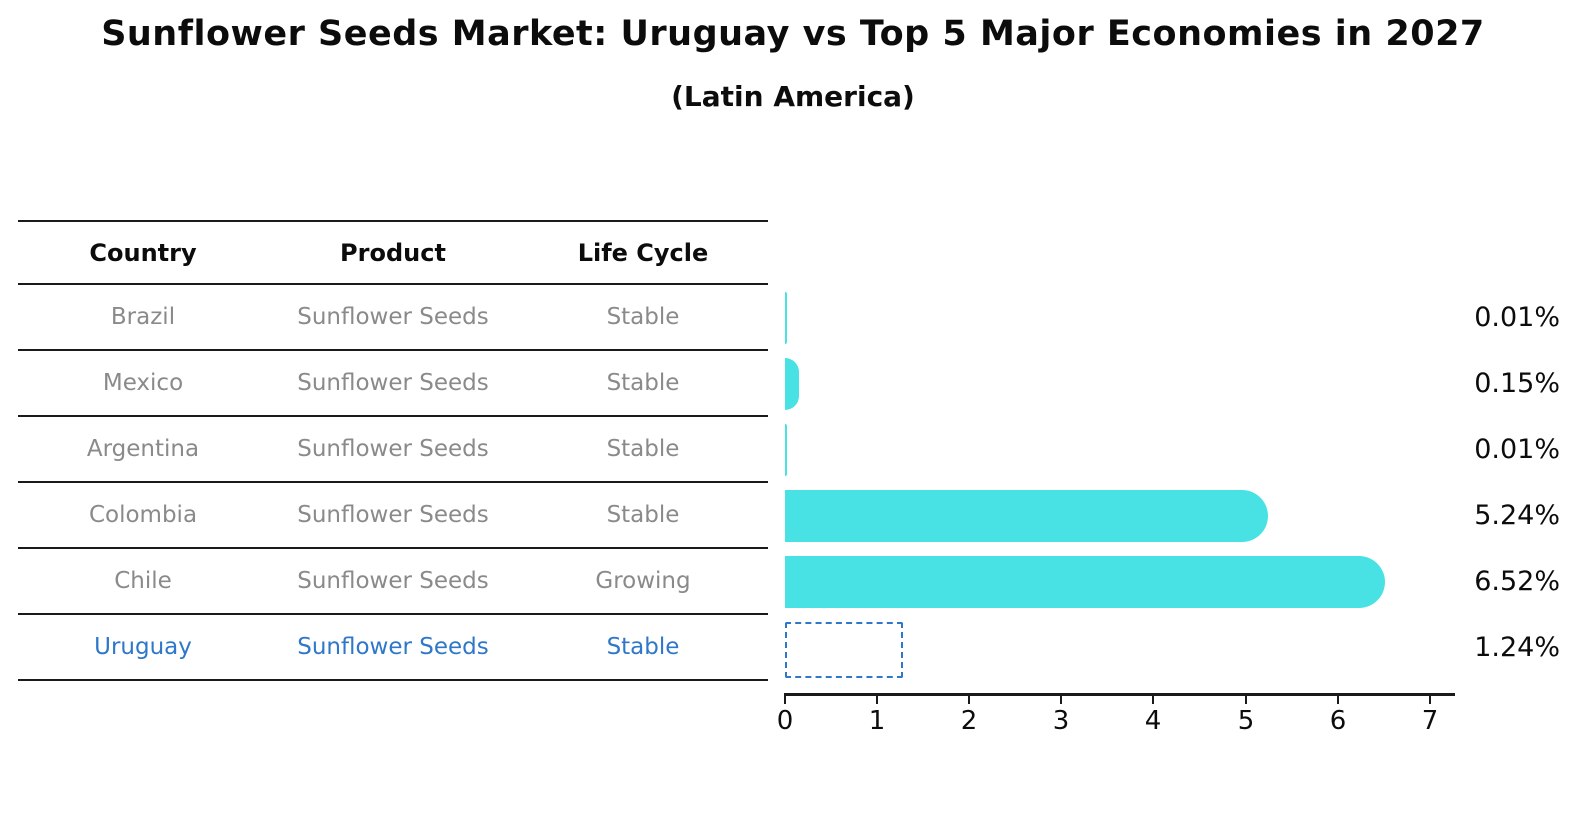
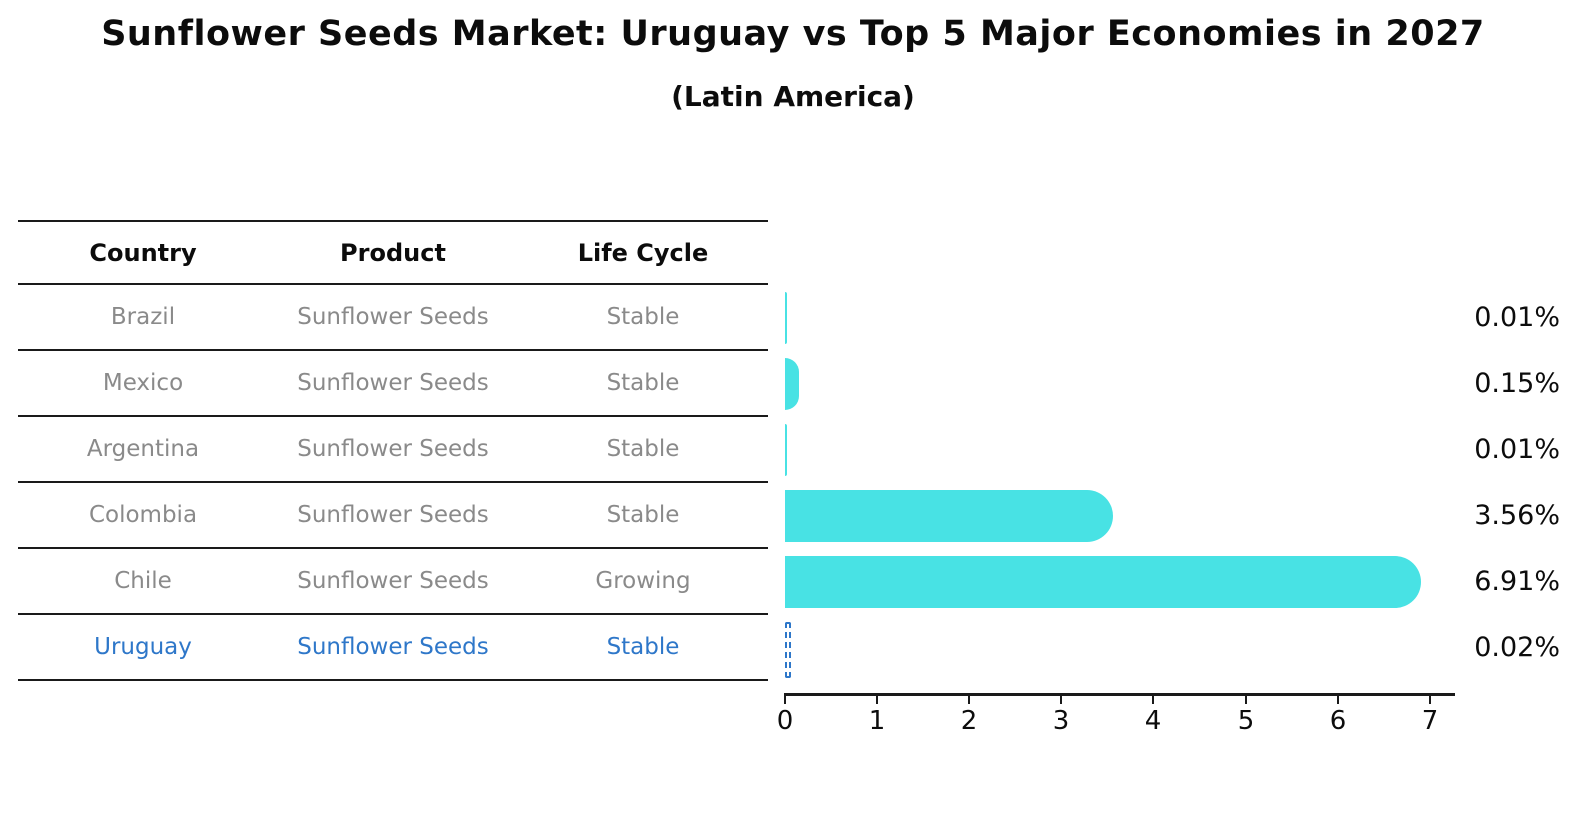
Colombia: 5.24% -> 3.56%
Chile: 6.52% -> 6.91%
Uruguay: 1.24% -> 0.02%
